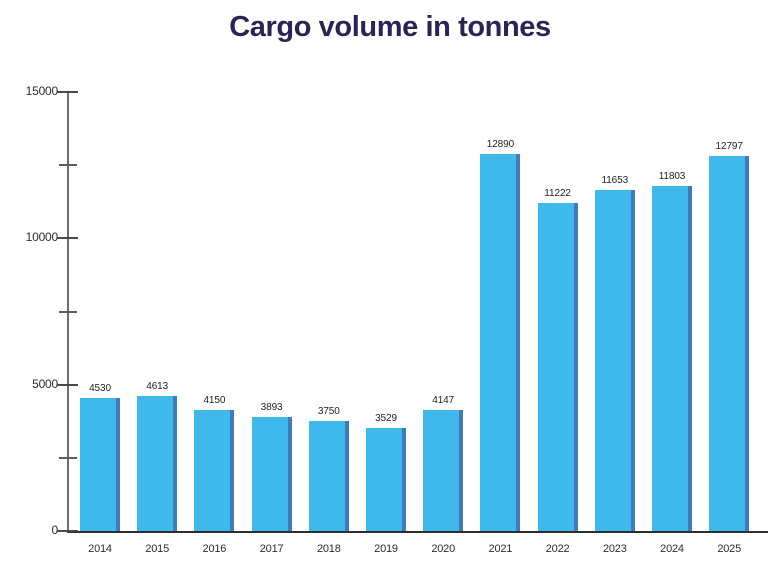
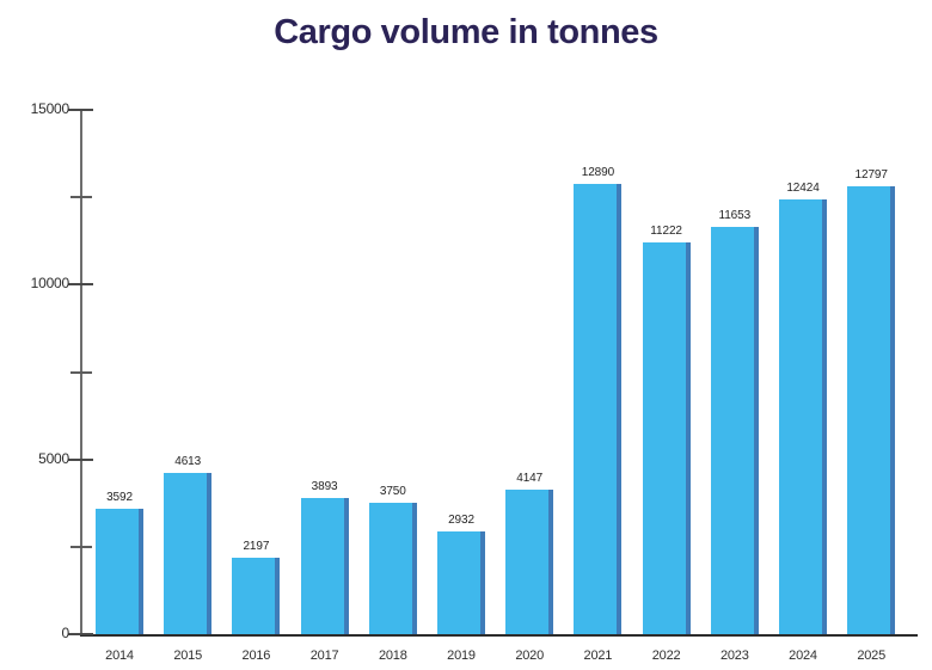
2014: 4530 -> 3592
2016: 4150 -> 2197
2019: 3529 -> 2932
2024: 11803 -> 12424
